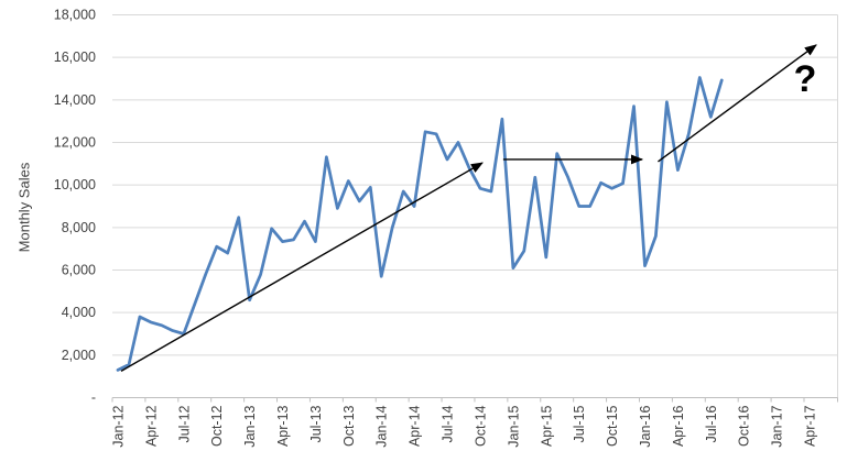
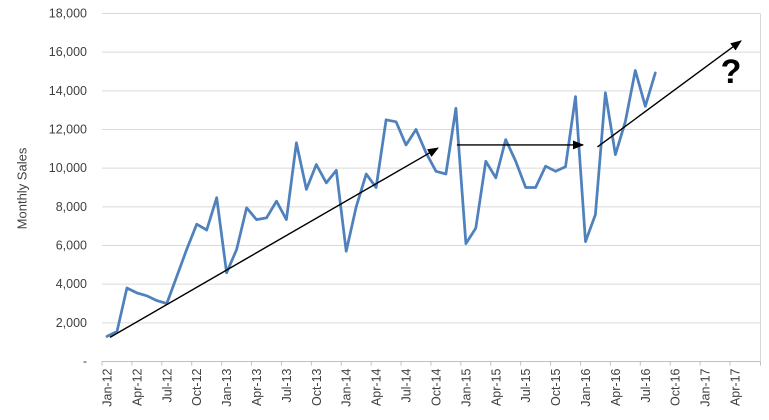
Apr-15: 6600 -> 9500
